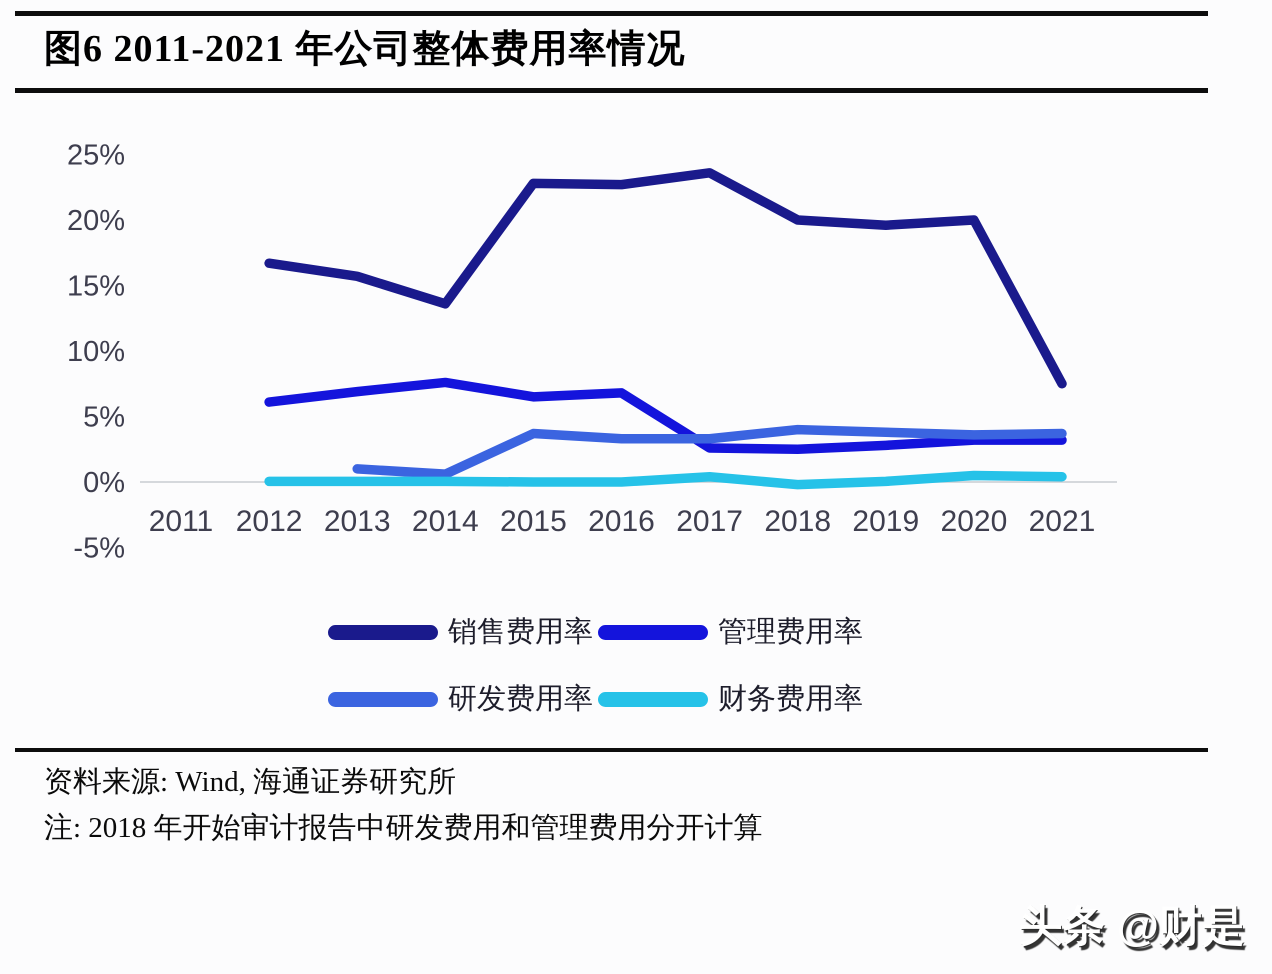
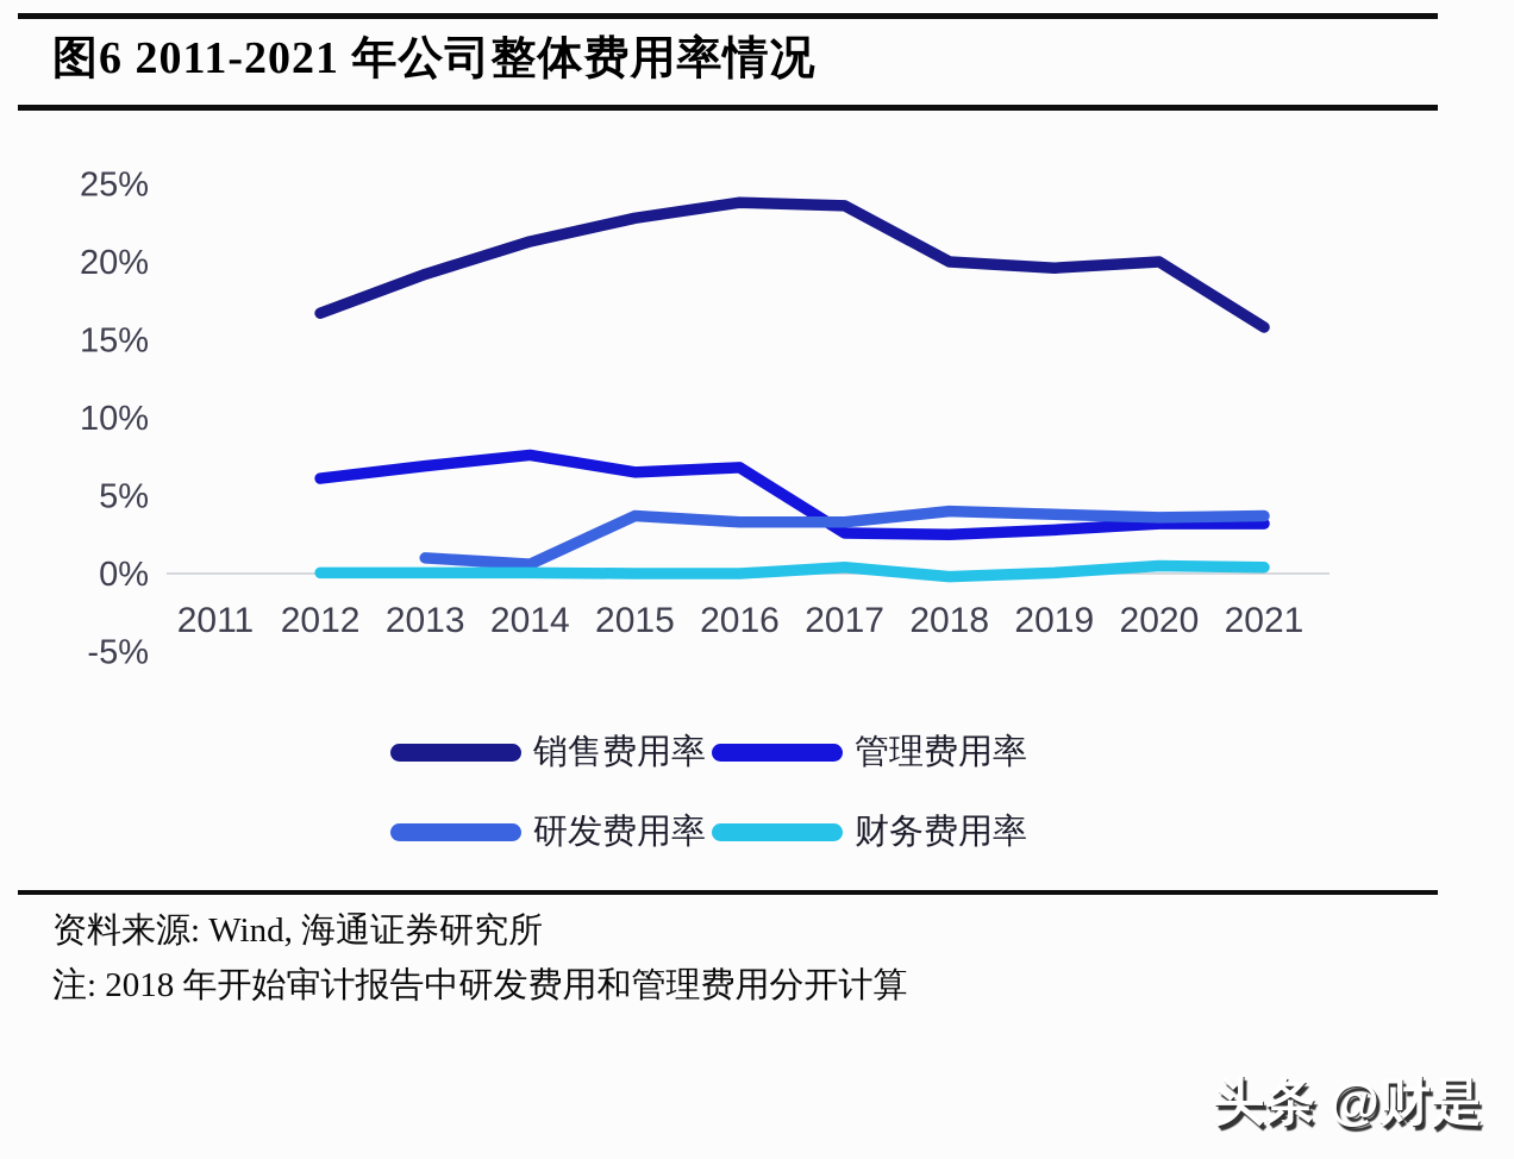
销售费用率/2013: 15.7% -> 19.2%
销售费用率/2014: 13.6% -> 21.3%
销售费用率/2016: 22.7% -> 23.8%
销售费用率/2021: 7.5% -> 15.8%
